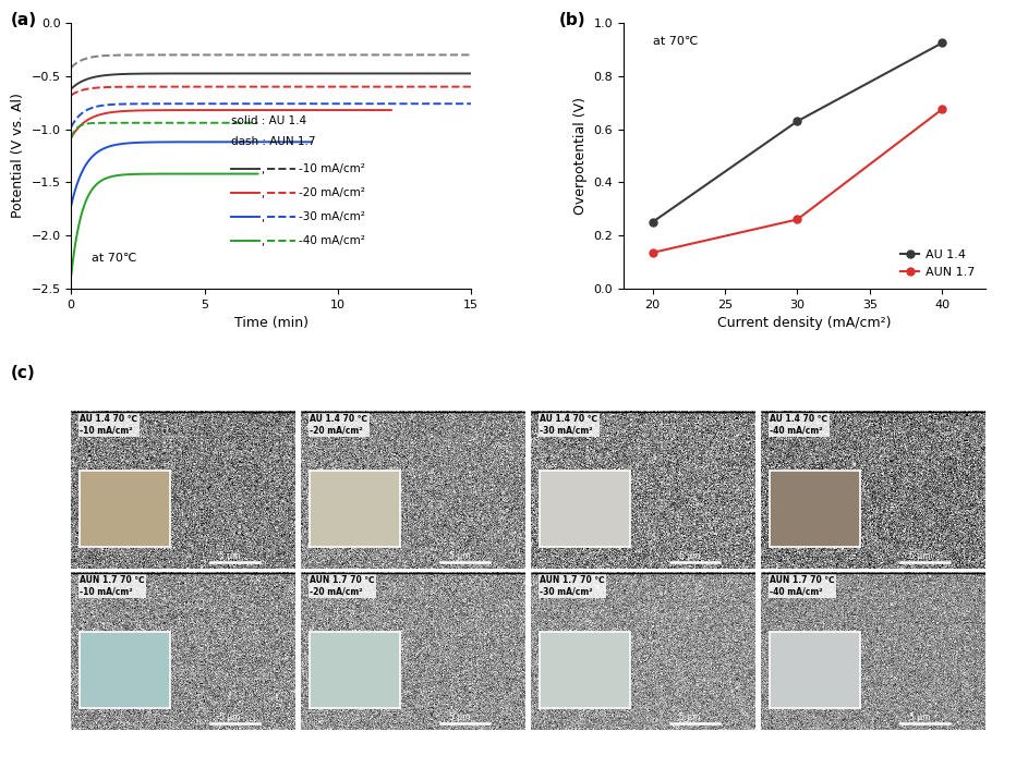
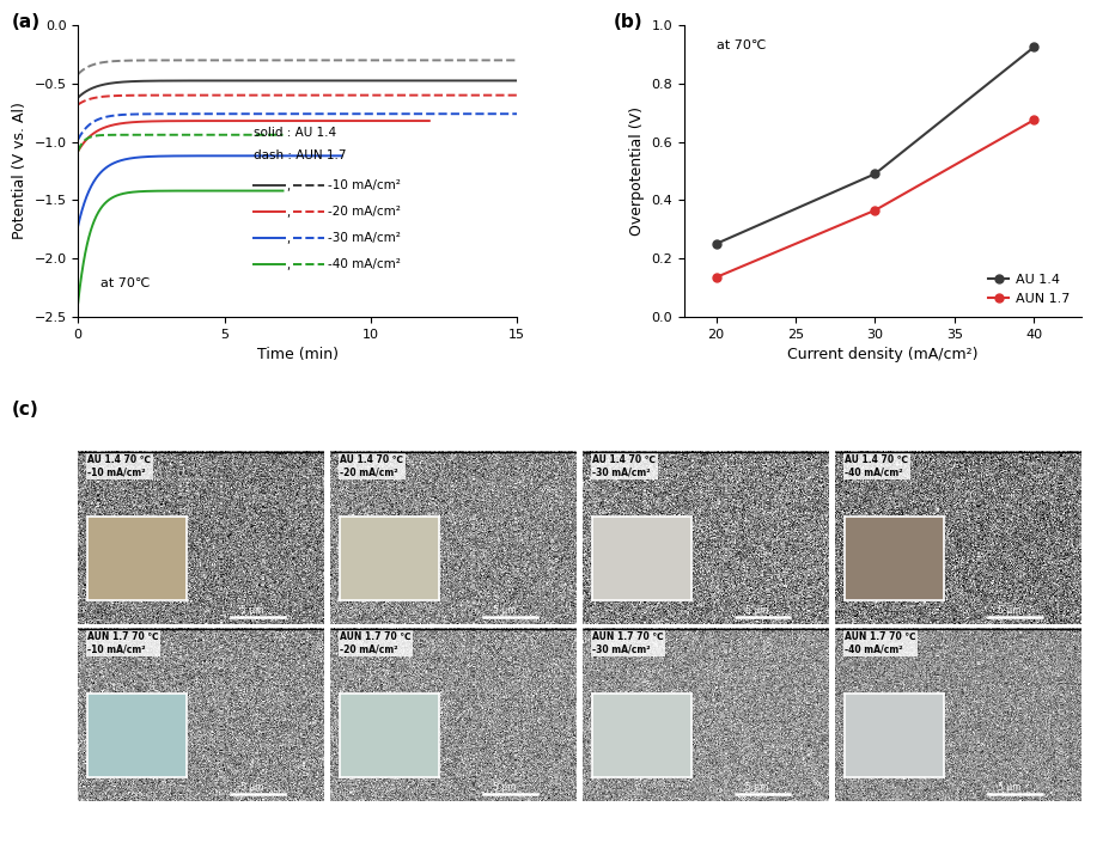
AU 1.4/30: 0.630 -> 0.490
AUN 1.7/30: 0.260 -> 0.365
